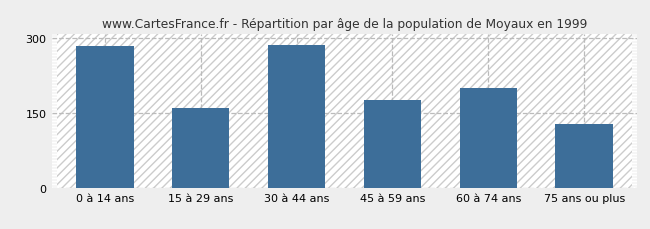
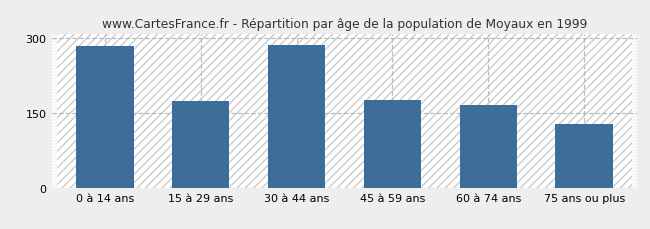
15 à 29 ans: 160 -> 175
60 à 74 ans: 200 -> 167
